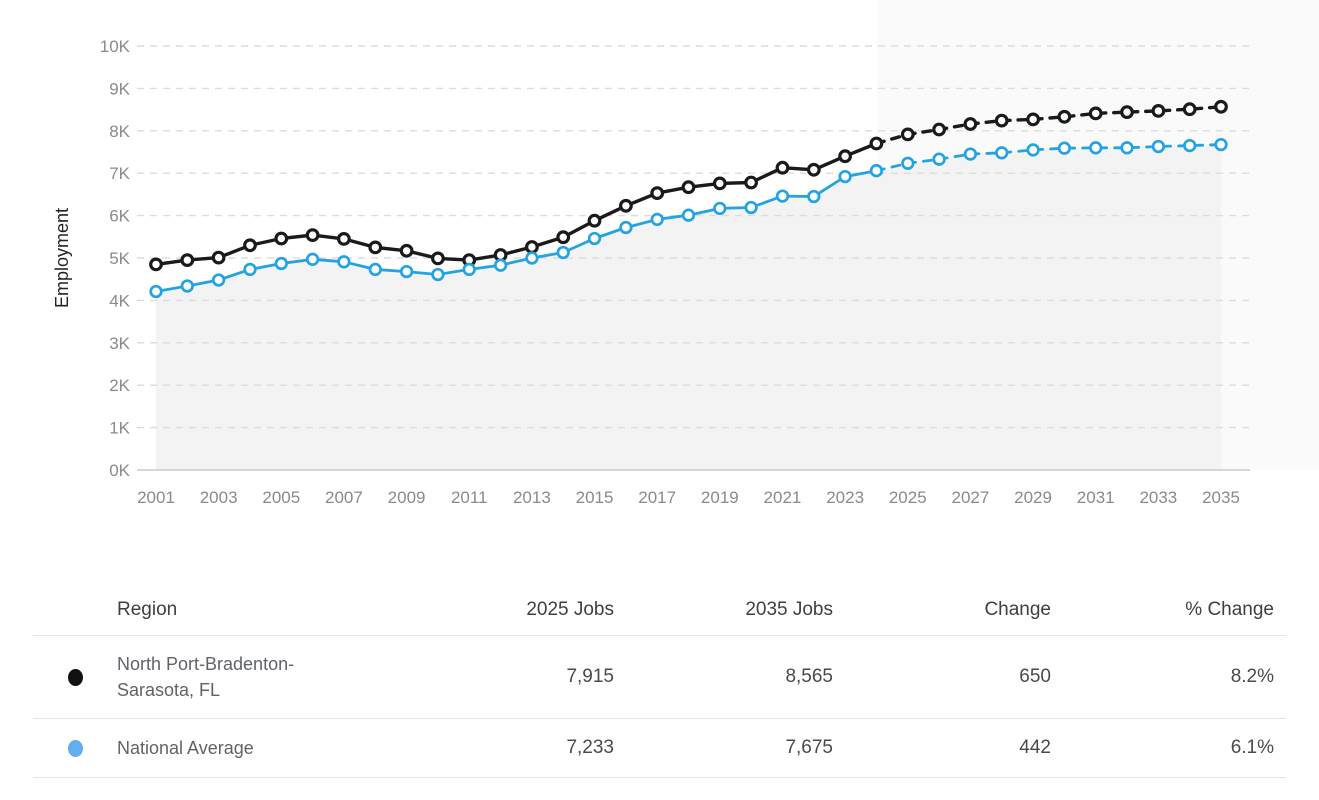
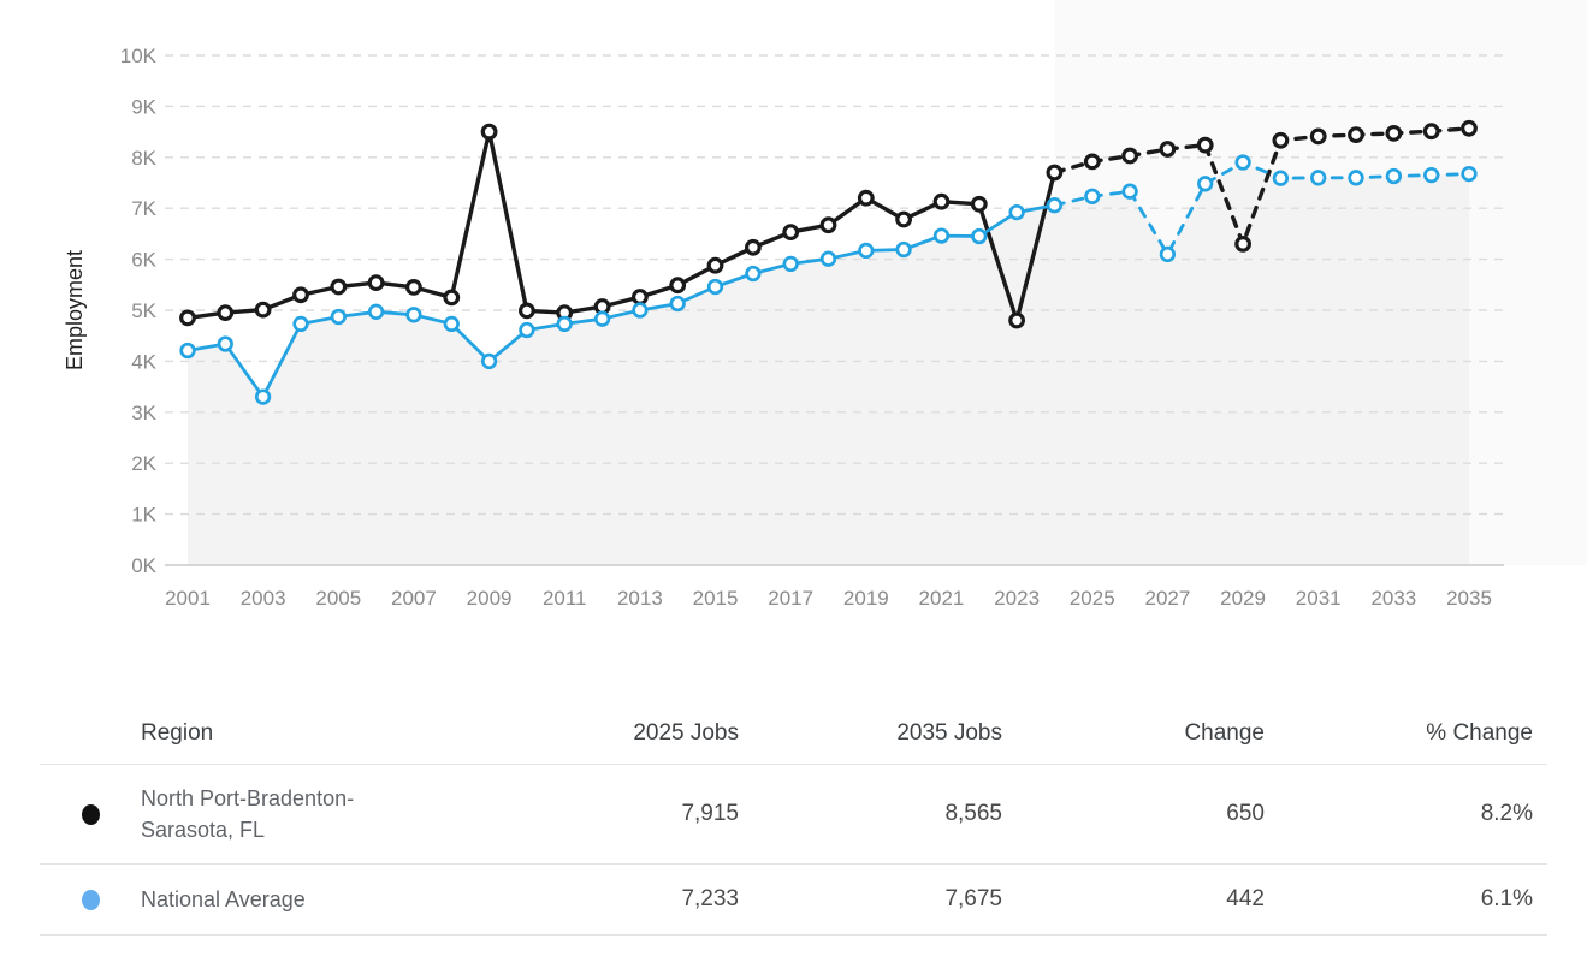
National Average/2003: 4.5K -> 3.3K
North Port-Bradenton-Sarasota, FL/2009: 5.2K -> 8.5K
National Average/2009: 4.7K -> 4.0K
North Port-Bradenton-Sarasota, FL/2019: 6.8K -> 7.2K
North Port-Bradenton-Sarasota, FL/2023: 7.4K -> 4.8K
National Average/2027: 7.4K -> 6.1K
North Port-Bradenton-Sarasota, FL/2029: 8.3K -> 6.3K
National Average/2029: 7.6K -> 7.9K
